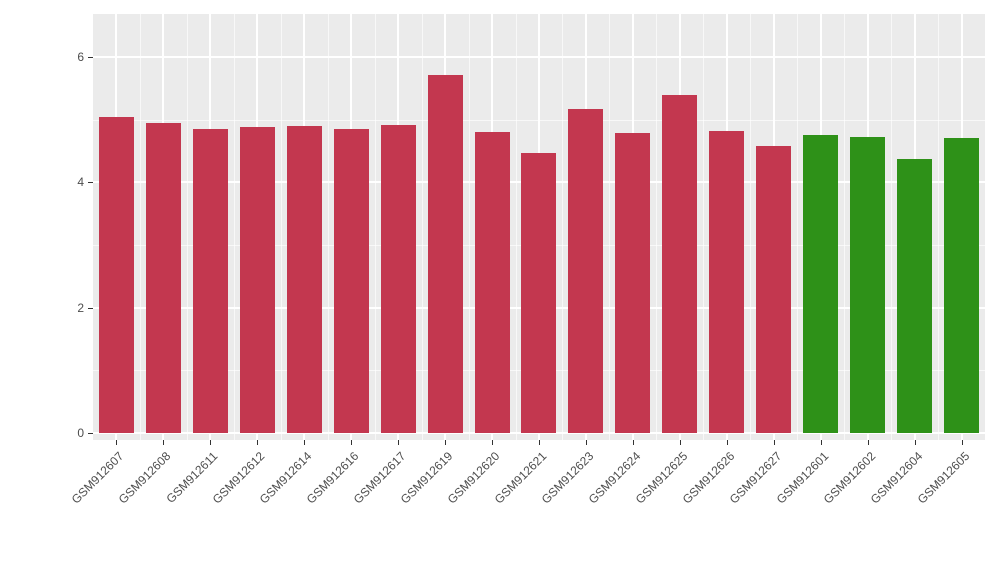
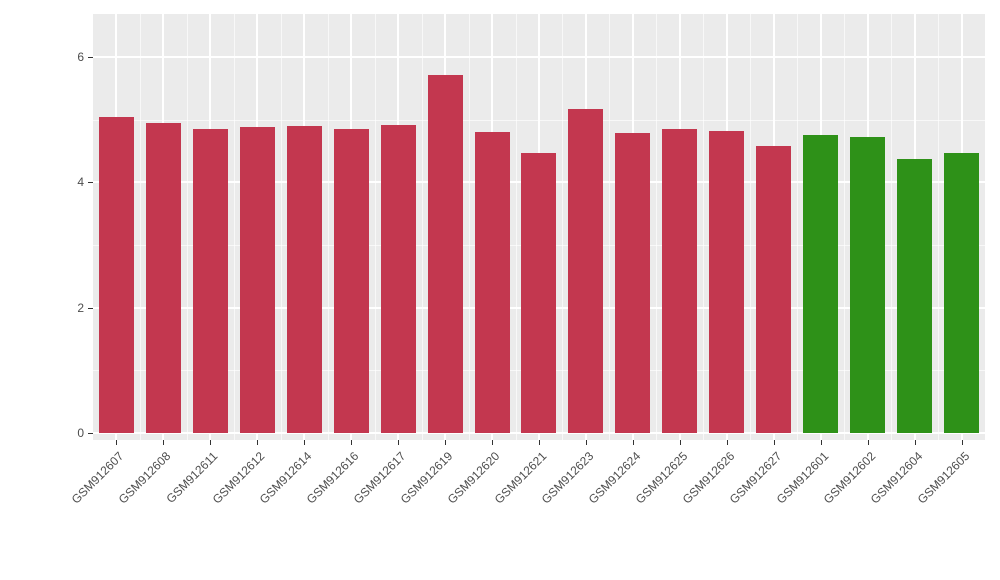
GSM912625: 5.4 -> 4.8
GSM912605: 4.7 -> 4.5
